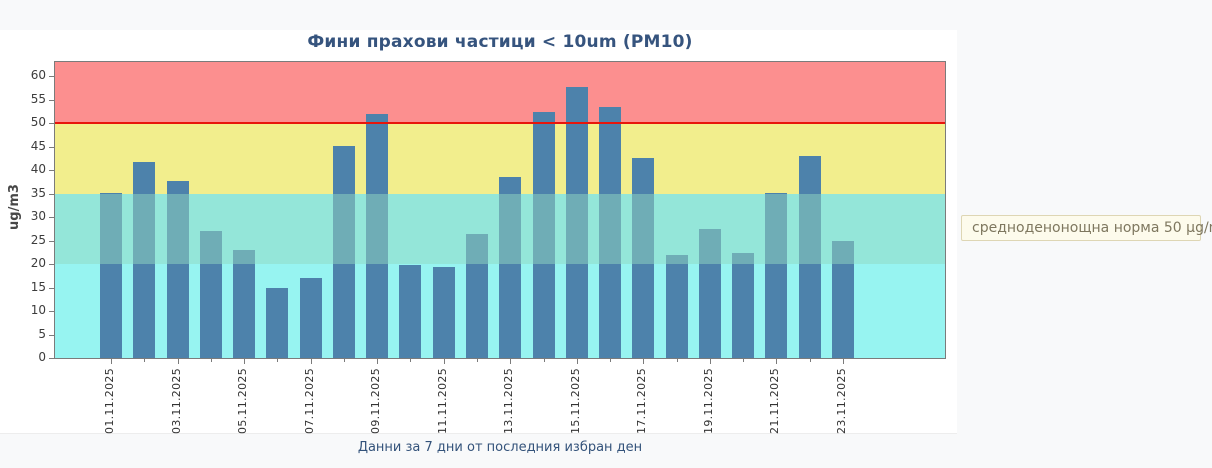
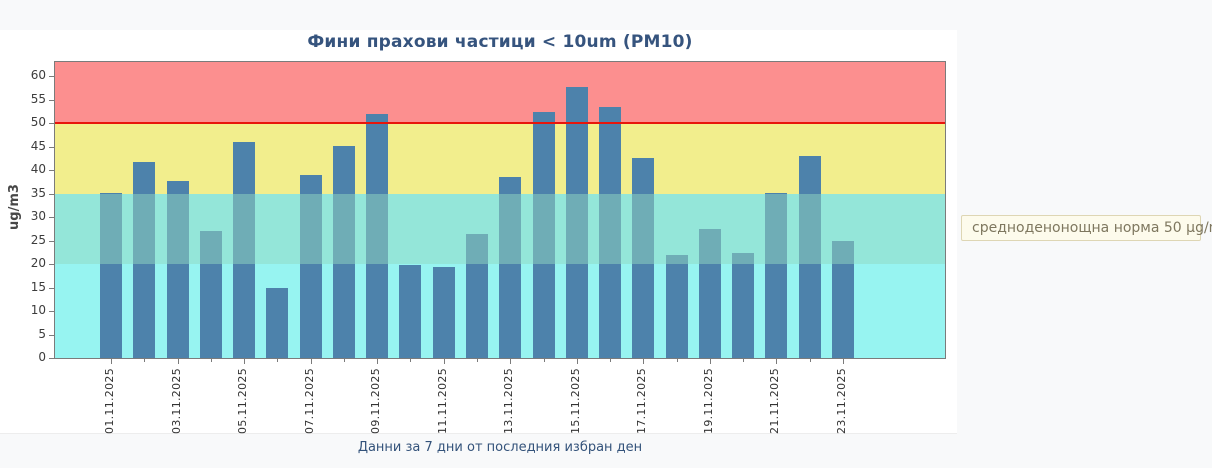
05.11.2025: 23 -> 46
07.11.2025: 17 -> 39
